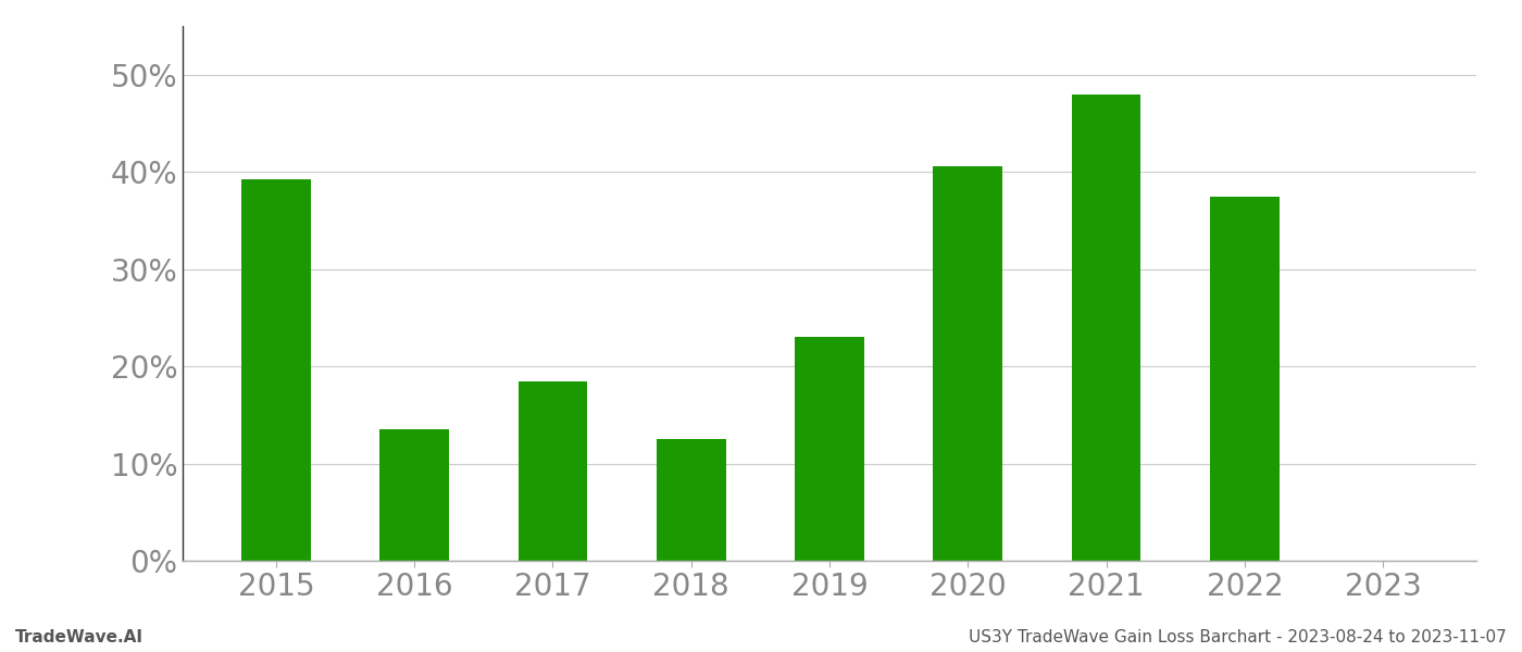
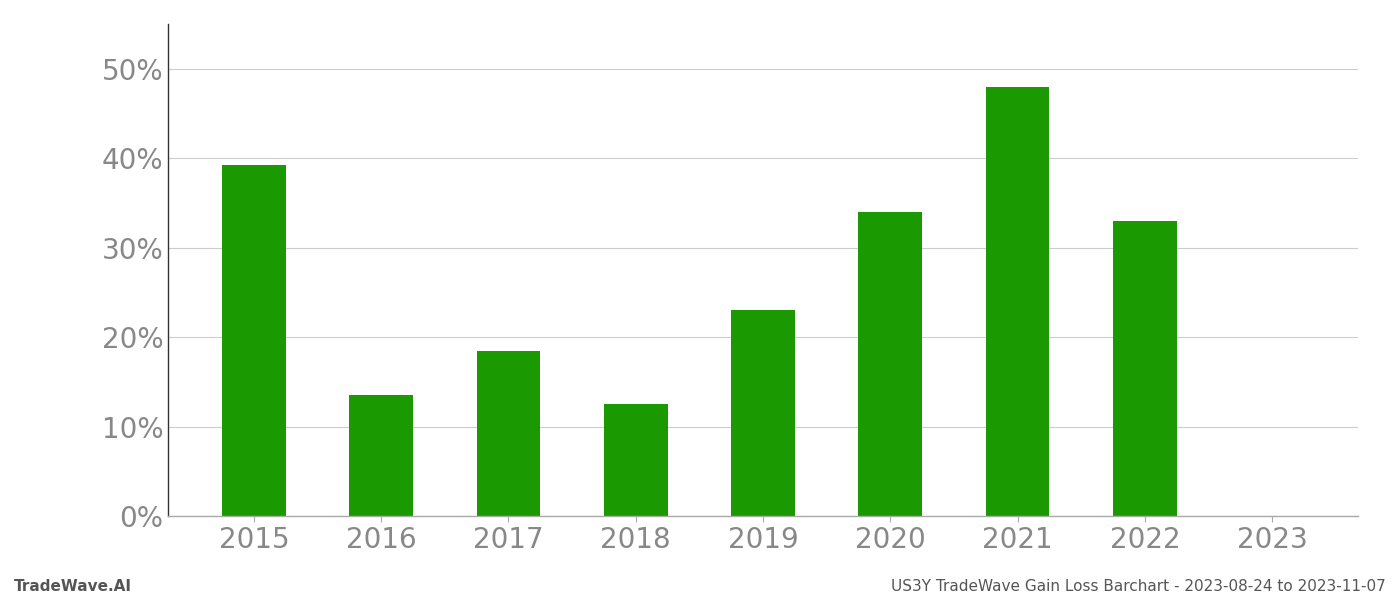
2020: 40.6% -> 34.0%
2022: 37.4% -> 33.0%
